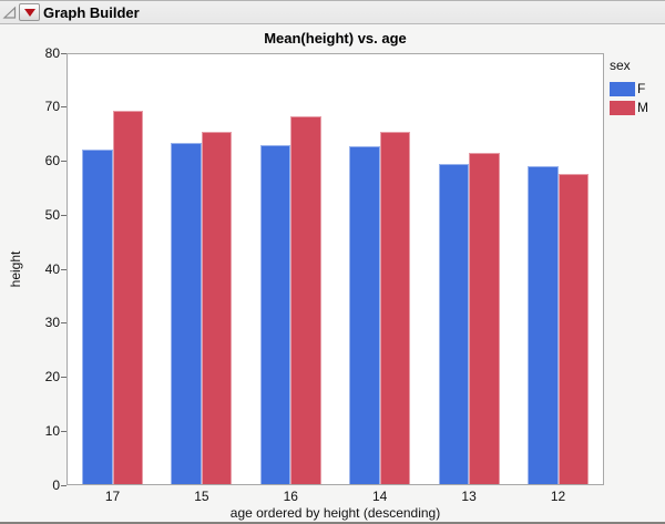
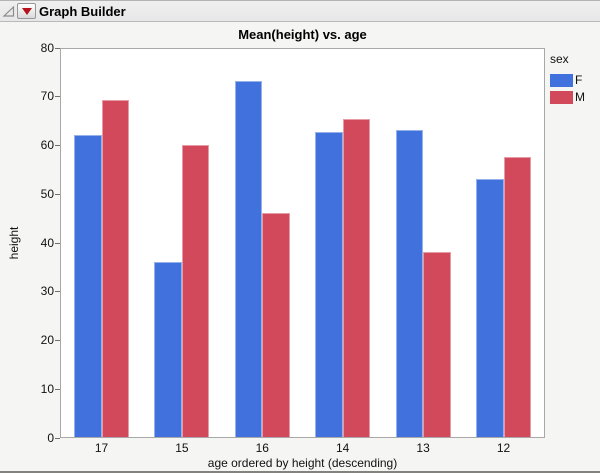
F/15: 63 -> 36
M/15: 65 -> 60
F/16: 63 -> 73
M/16: 68 -> 46
F/13: 59 -> 63
M/13: 61 -> 38
F/12: 59 -> 53
